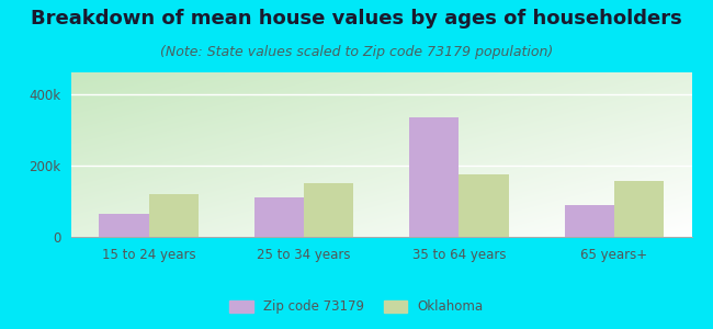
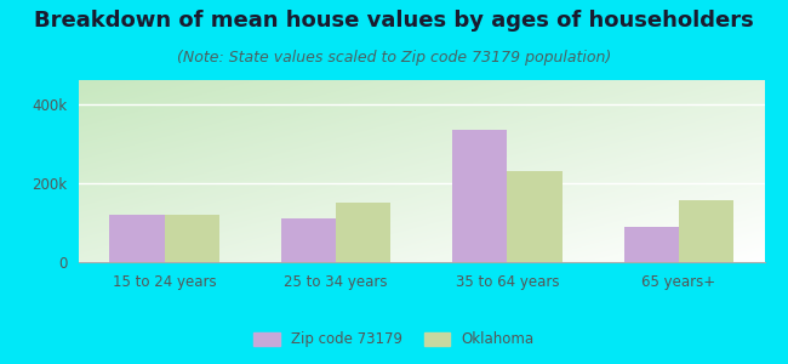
Zip code 73179/15 to 24 years: 65k -> 120k
Oklahoma/35 to 64 years: 175k -> 230k
